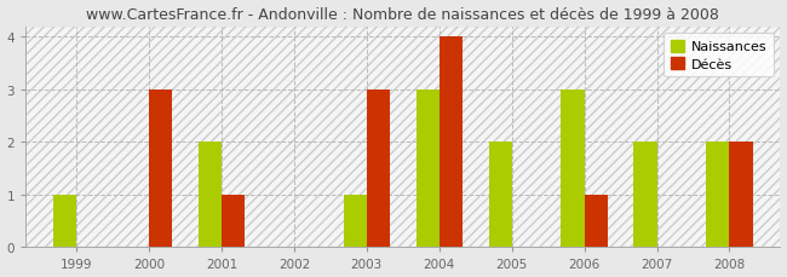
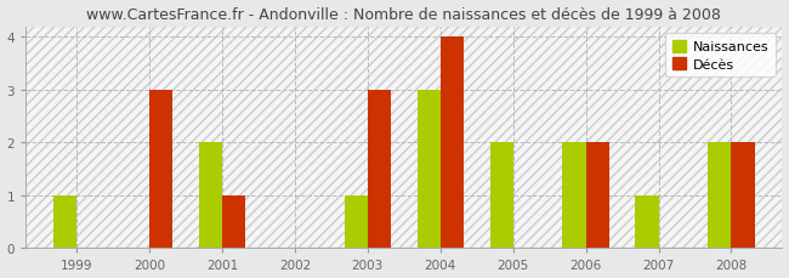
Naissances/2006: 3 -> 2
Décès/2006: 1 -> 2
Naissances/2007: 2 -> 1
